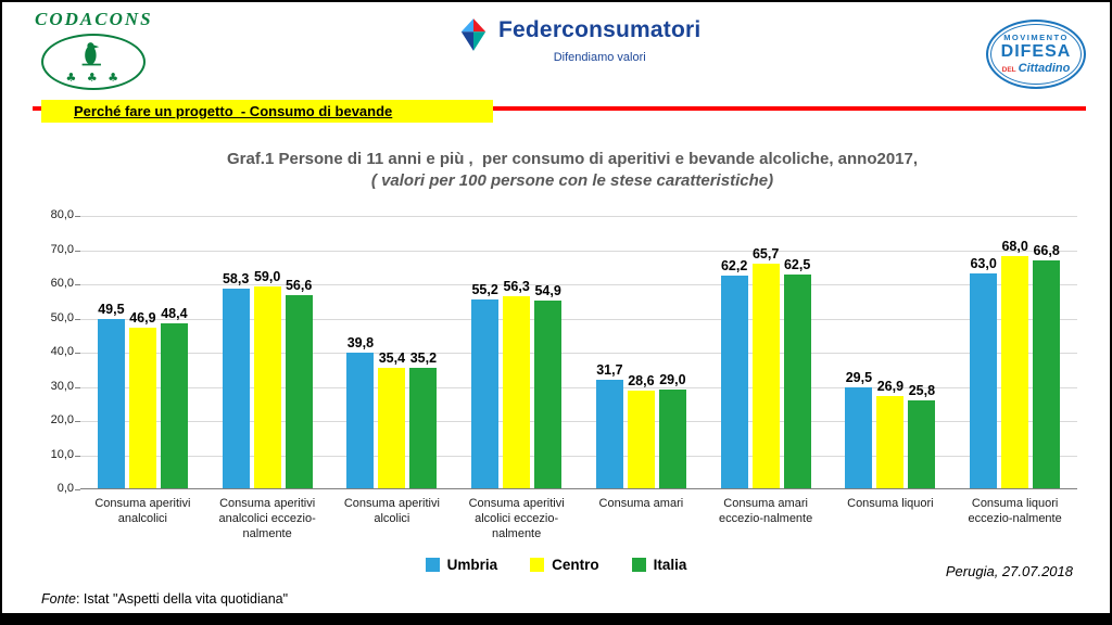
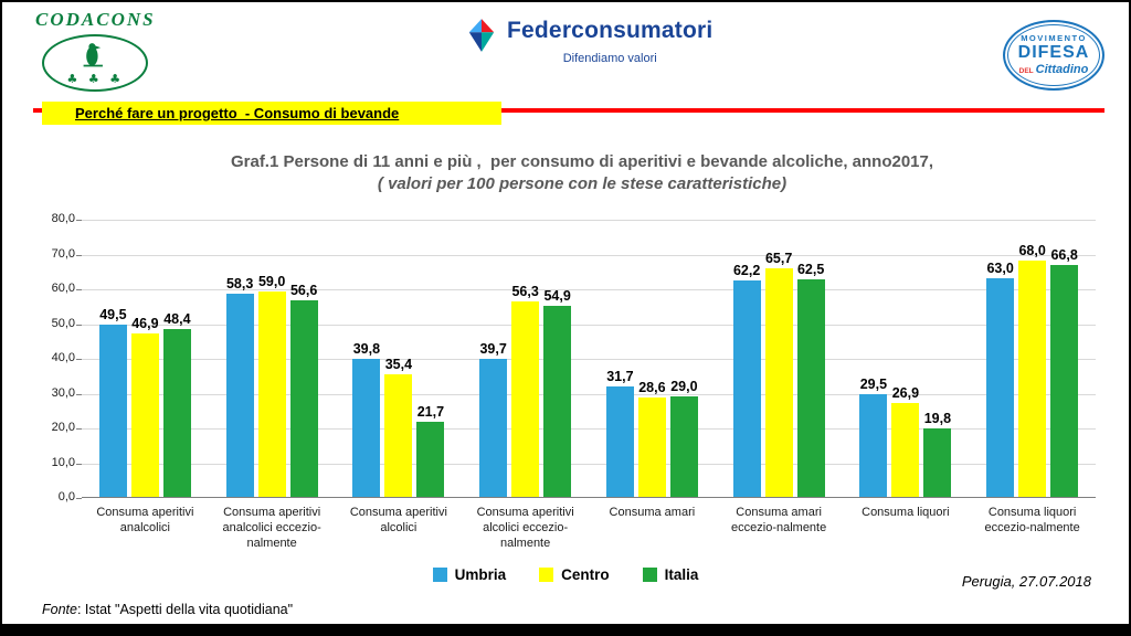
Italia/Consuma aperitivi alcolici: 35,2 -> 21,7
Umbria/Consuma aperitivi alcolici eccezio-nalmente: 55,2 -> 39,7
Italia/Consuma liquori: 25,8 -> 19,8
